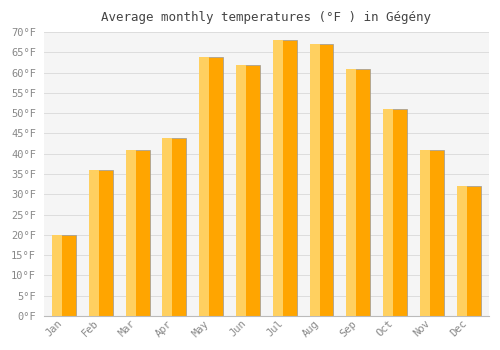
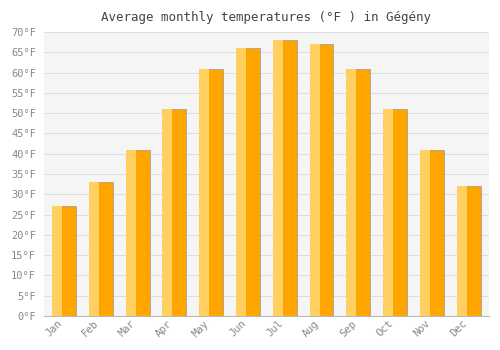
Jan: 20°F -> 27°F
Feb: 36°F -> 33°F
Apr: 44°F -> 51°F
May: 64°F -> 61°F
Jun: 62°F -> 66°F
